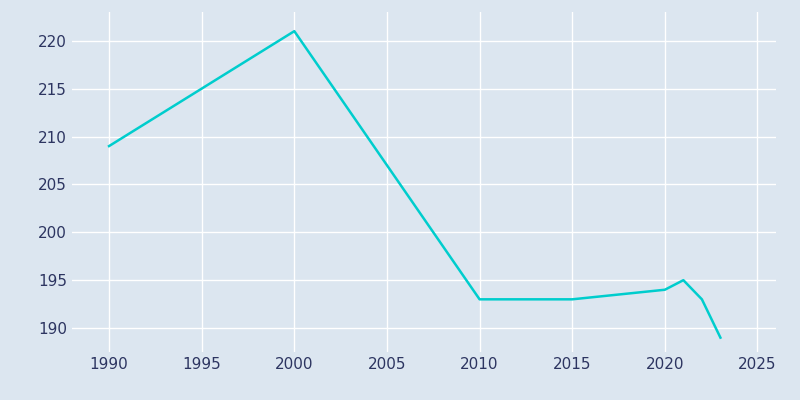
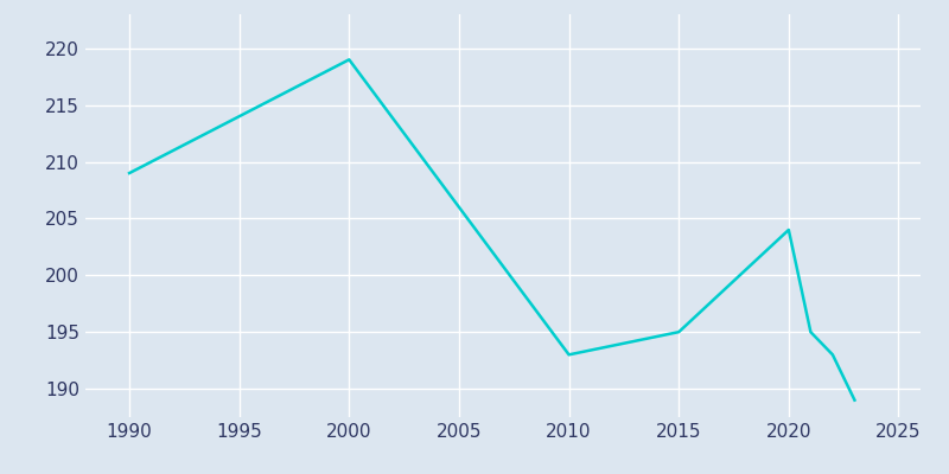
2000: 221 -> 219
2015: 193 -> 195
2020: 194 -> 204
